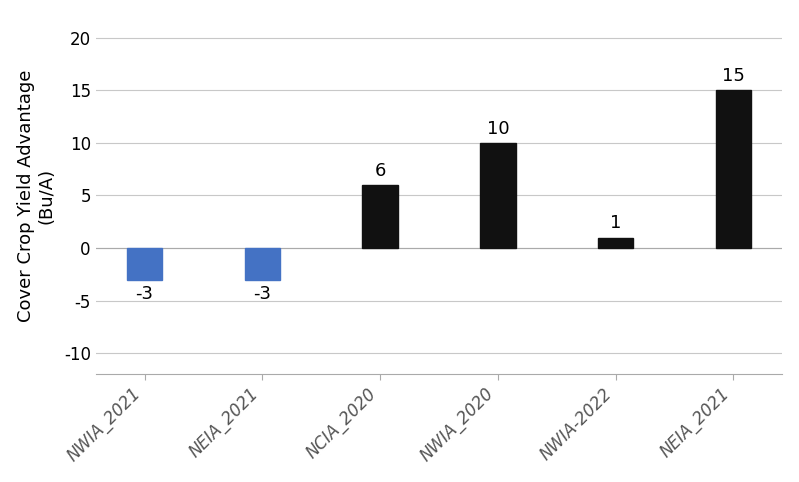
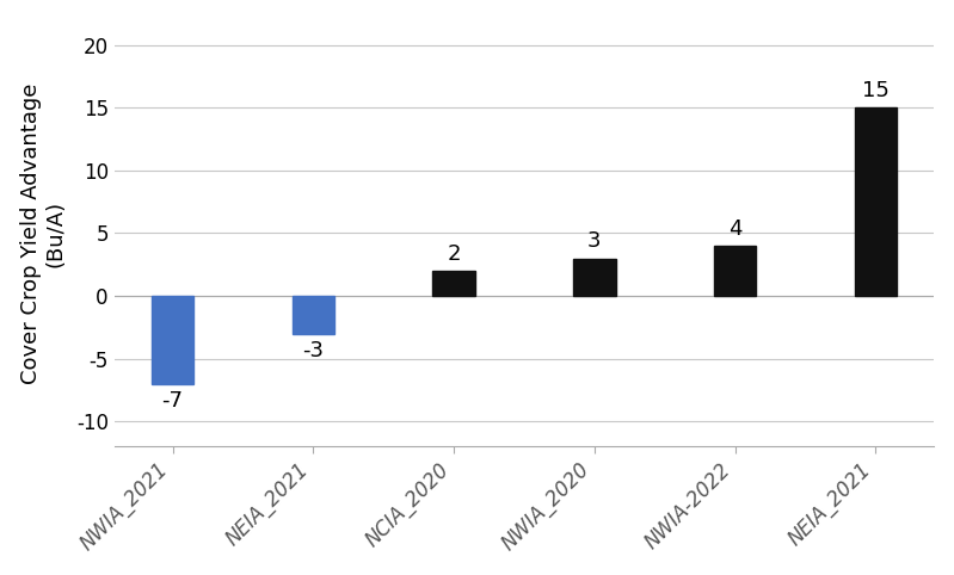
NWIA_2021: -3 -> -7
NCIA_2020: 6 -> 2
NWIA_2020: 10 -> 3
NWIA-2022: 1 -> 4
